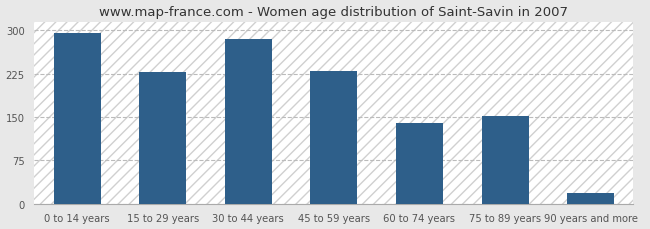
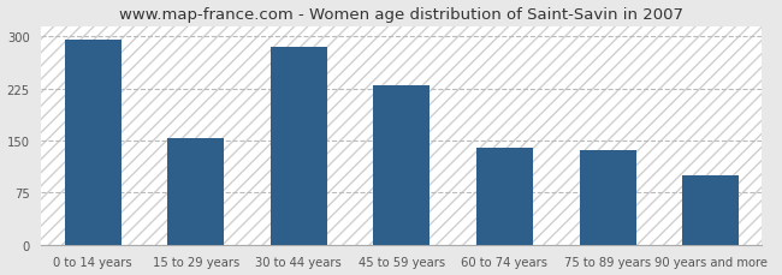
15 to 29 years: 227 -> 154
75 to 89 years: 152 -> 136
90 years and more: 18 -> 100
